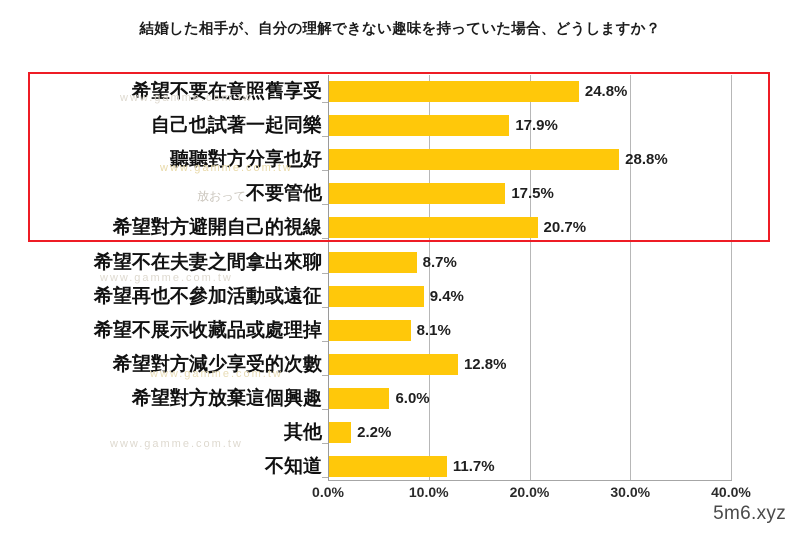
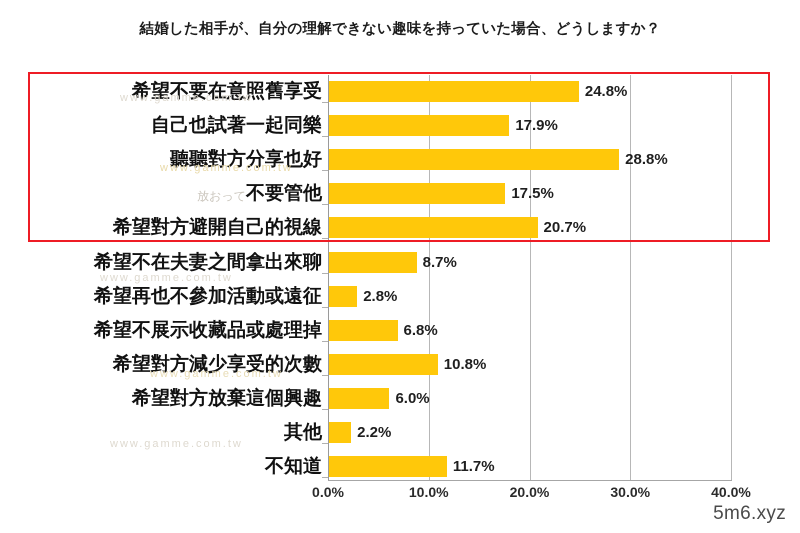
希望再也不參加活動或遠征: 9.4% -> 2.8%
希望不展示收藏品或處理掉: 8.1% -> 6.8%
希望對方減少享受的次數: 12.8% -> 10.8%
